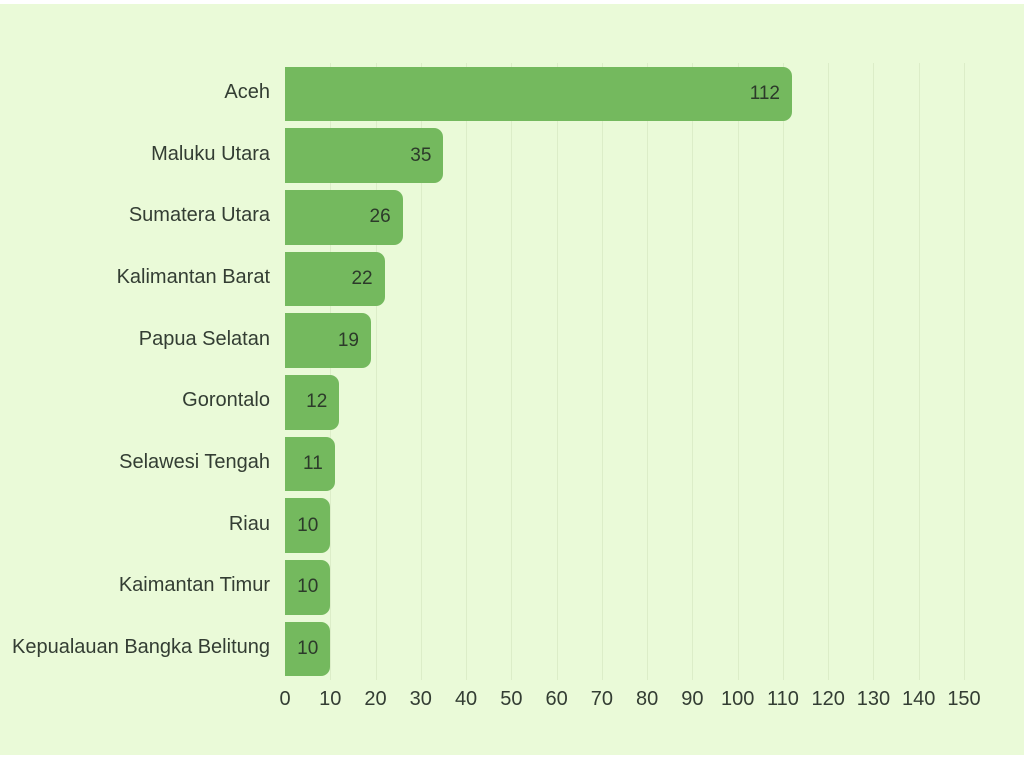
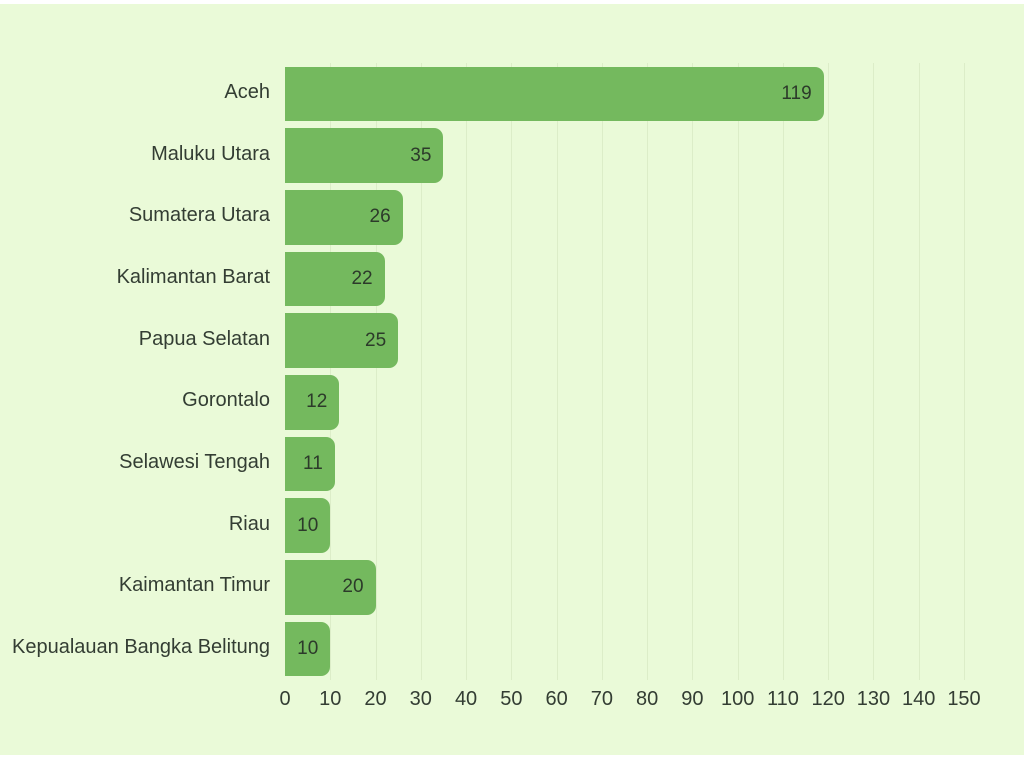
Aceh: 112 -> 119
Papua Selatan: 19 -> 25
Kaimantan Timur: 10 -> 20
